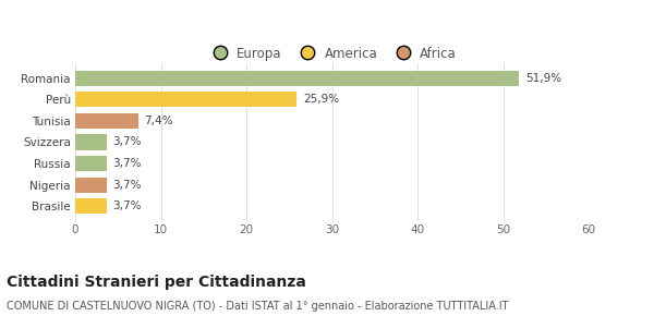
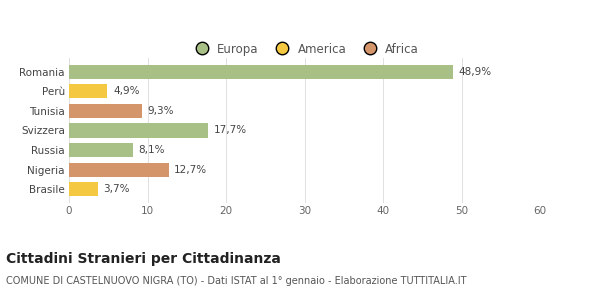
Romania: 51,9% -> 48,9%
Perù: 25,9% -> 4,9%
Tunisia: 7,4% -> 9,3%
Svizzera: 3,7% -> 17,7%
Russia: 3,7% -> 8,1%
Nigeria: 3,7% -> 12,7%
